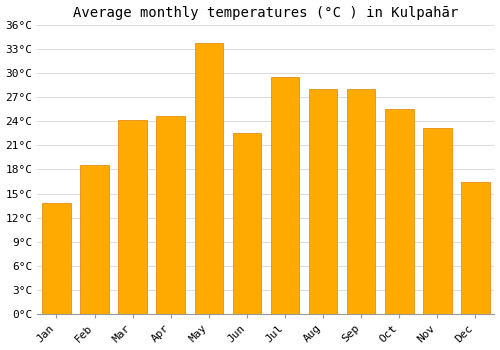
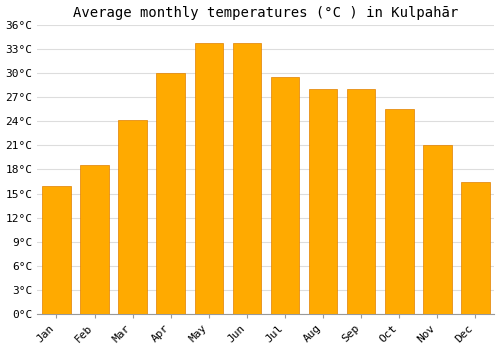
Jan: 13.8°C -> 16.0°C
Apr: 24.6°C -> 30.0°C
Jun: 22.6°C -> 33.8°C
Nov: 23.2°C -> 21.0°C
